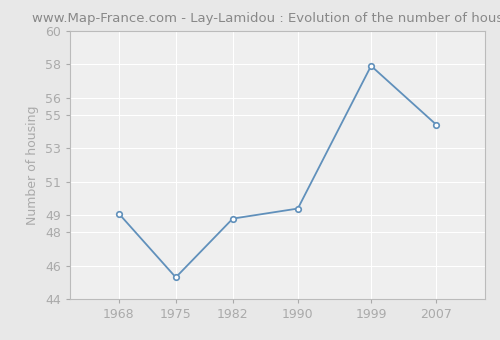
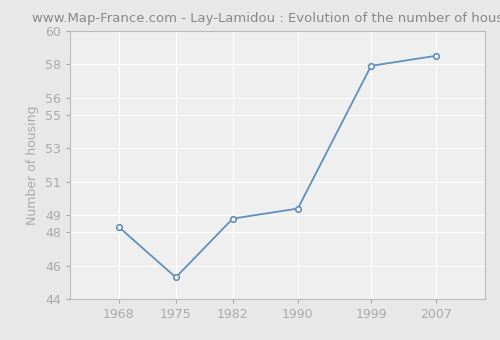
1968: 49.1 -> 48.3
2007: 54.4 -> 58.5
